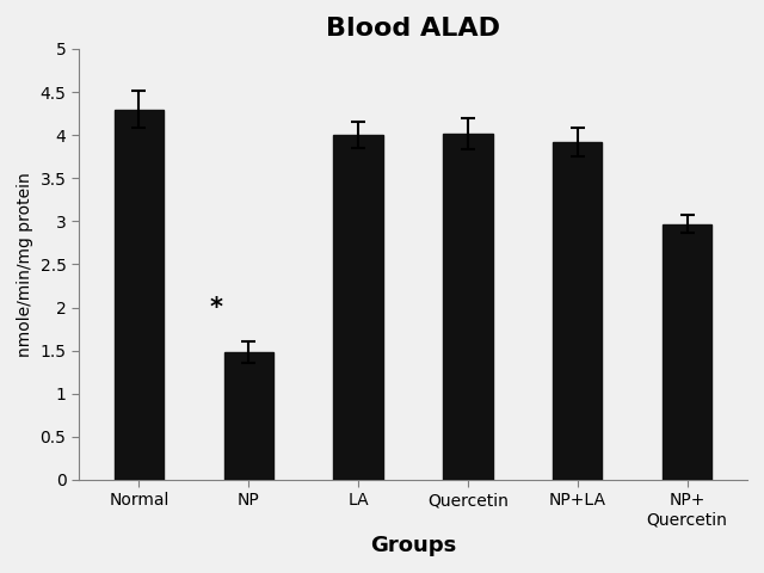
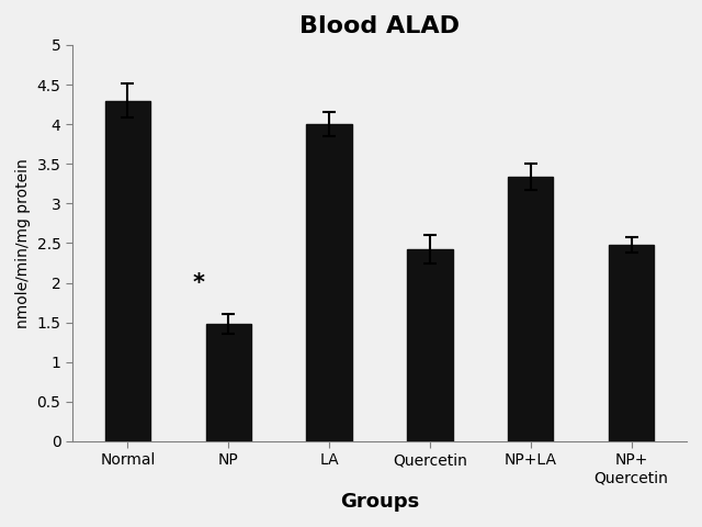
Quercetin: 4.02 -> 2.42
NP+LA: 3.92 -> 3.34
NP+ Quercetin: 2.97 -> 2.48
